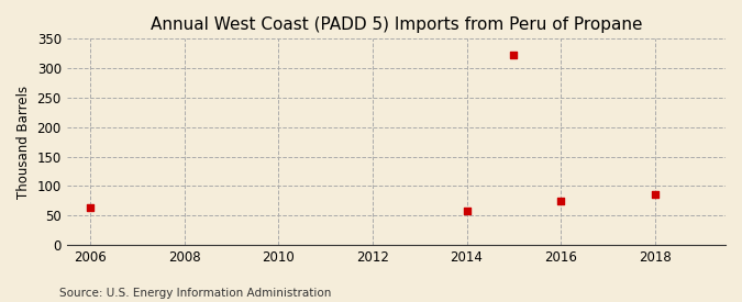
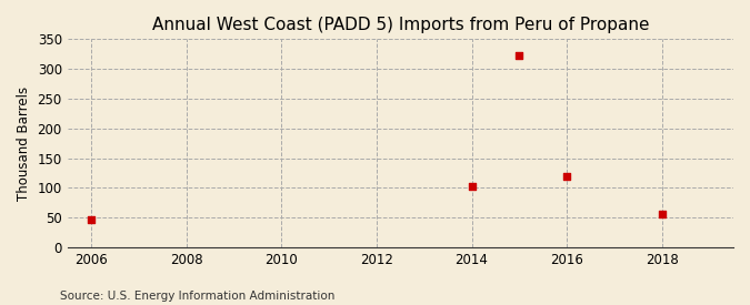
2006: 64 -> 47
2014: 58 -> 103
2016: 74 -> 119
2018: 86 -> 55
